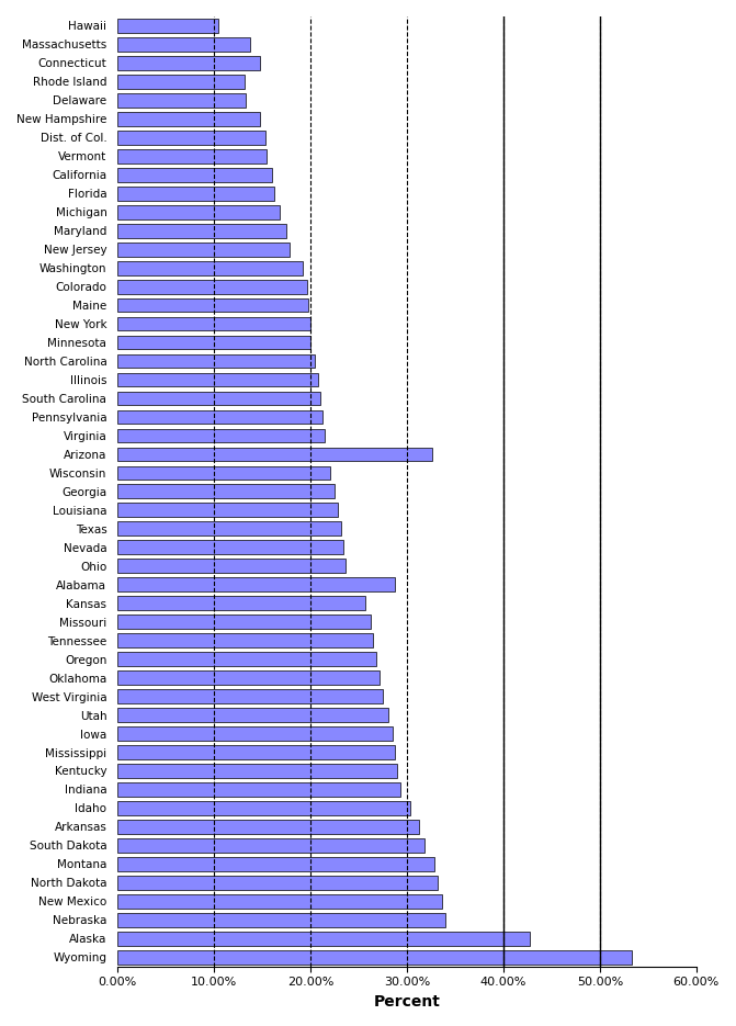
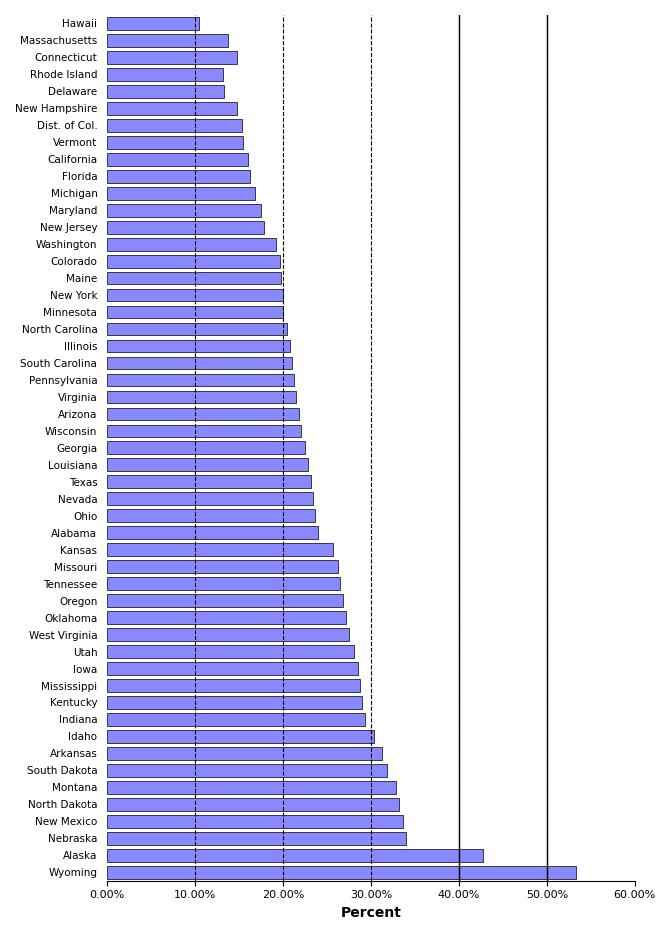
Arizona: 32.6% -> 21.8%
Alabama: 28.8% -> 24.0%
